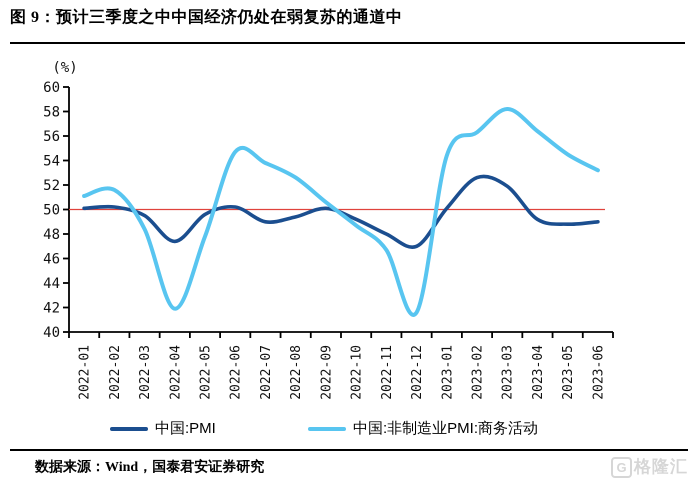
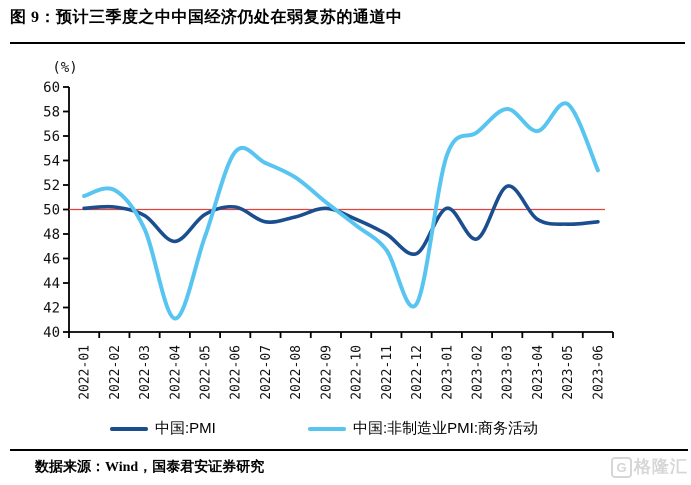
中国:非制造业PMI:商务活动/2022-04: 41.9 -> 41.1
中国:PMI/2022-12: 47.0 -> 46.4
中国:非制造业PMI:商务活动/2022-12: 41.6 -> 42.3
中国:PMI/2023-02: 52.6 -> 47.6
中国:非制造业PMI:商务活动/2023-05: 54.5 -> 58.6
